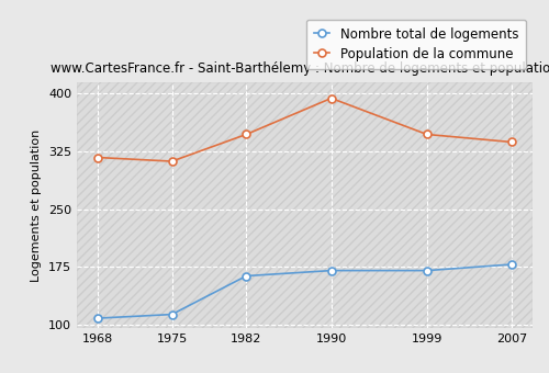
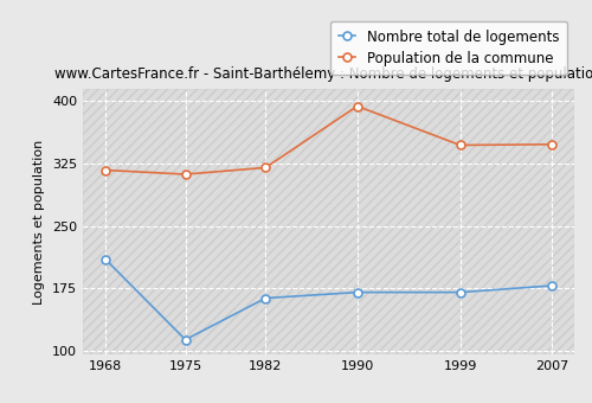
Nombre total de logements/1968: 108 -> 210
Population de la commune/1982: 347 -> 320
Population de la commune/2007: 337 -> 348
